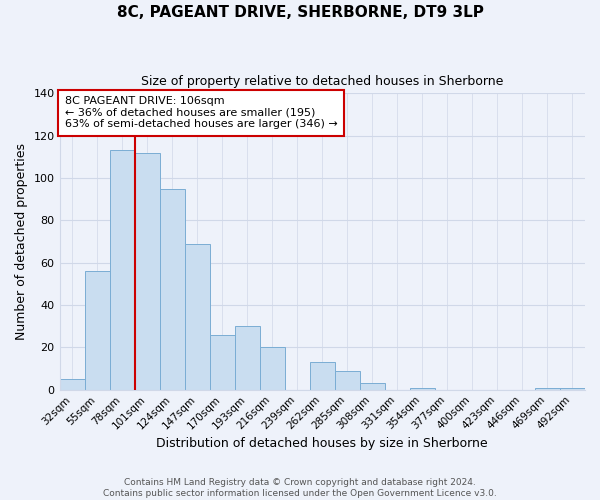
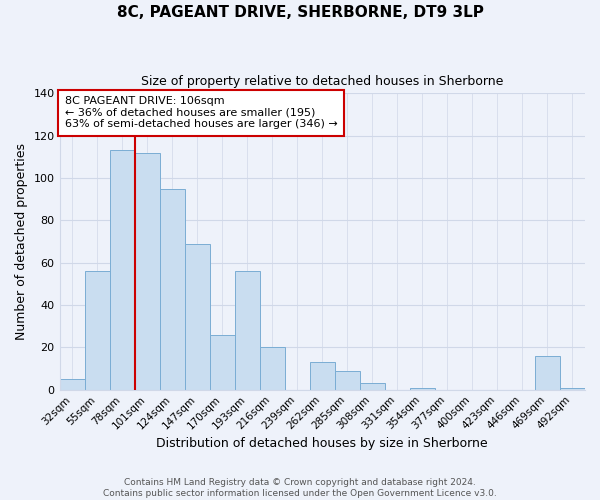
193sqm: 30 -> 56
469sqm: 1 -> 16
